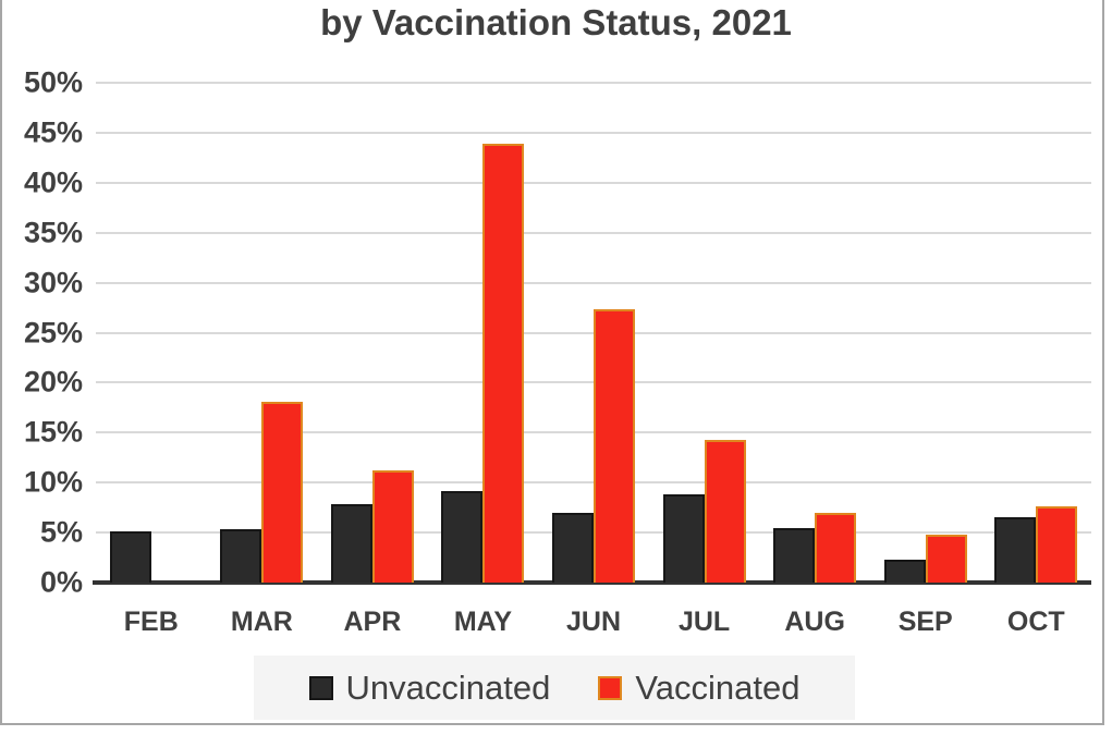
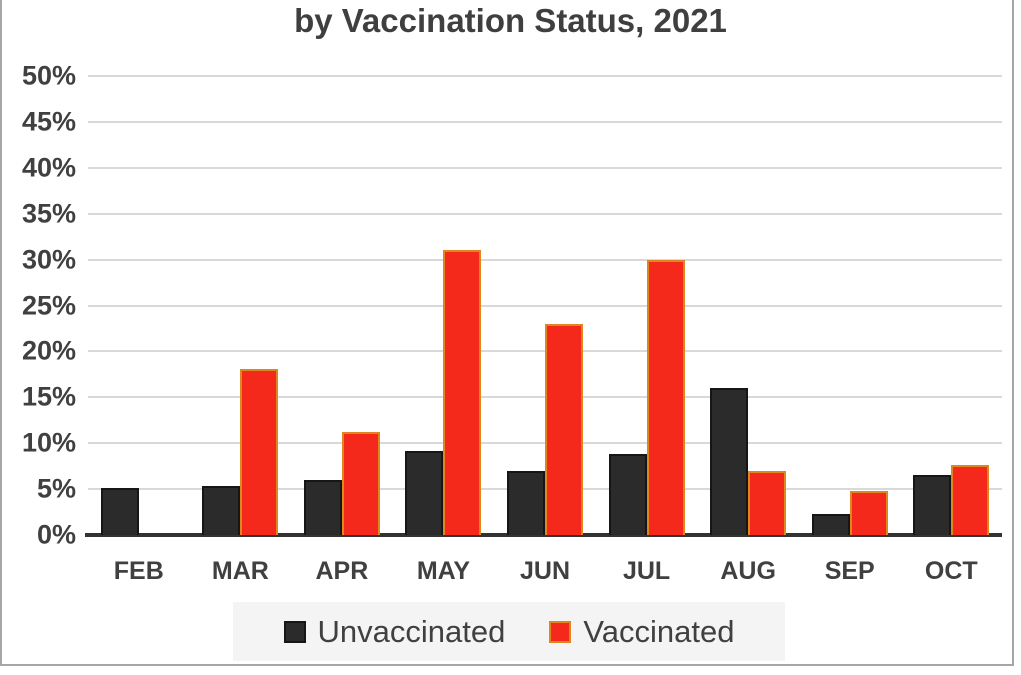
Unvaccinated/APR: 8% -> 6%
Vaccinated/MAY: 44% -> 31%
Vaccinated/JUN: 27% -> 23%
Vaccinated/JUL: 14% -> 30%
Unvaccinated/AUG: 5% -> 16%
